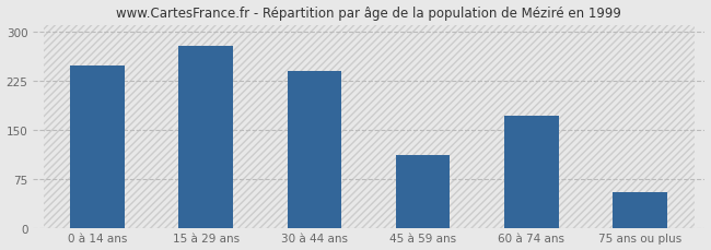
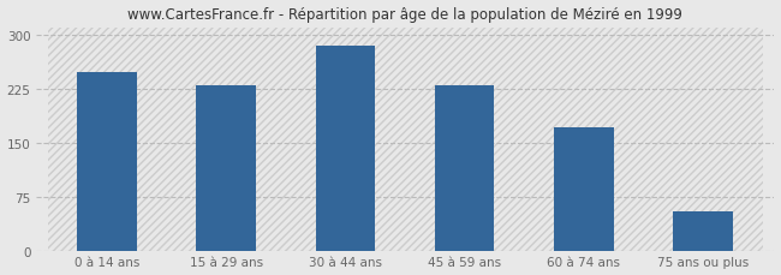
15 à 29 ans: 278 -> 230
30 à 44 ans: 240 -> 285
45 à 59 ans: 112 -> 230
